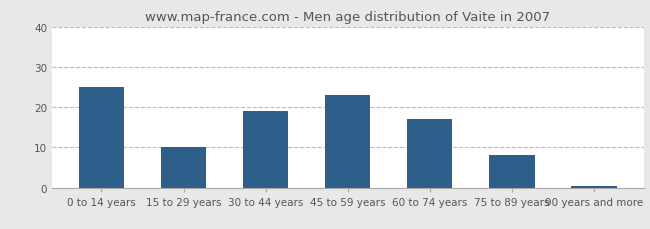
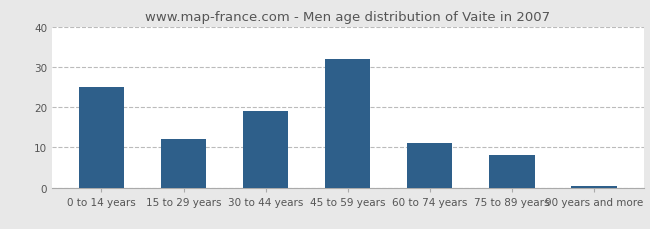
15 to 29 years: 10.0 -> 12.0
45 to 59 years: 23.0 -> 32.0
60 to 74 years: 17.0 -> 11.0
